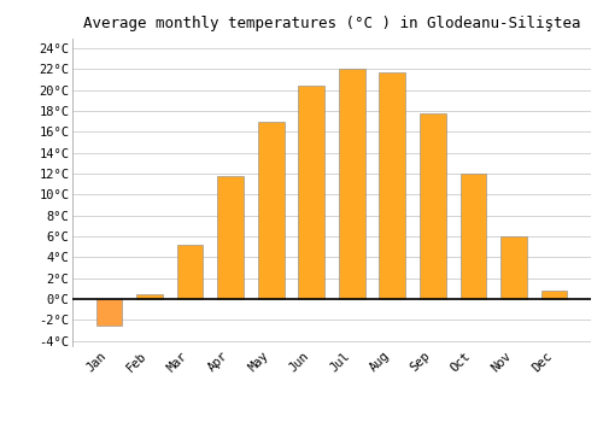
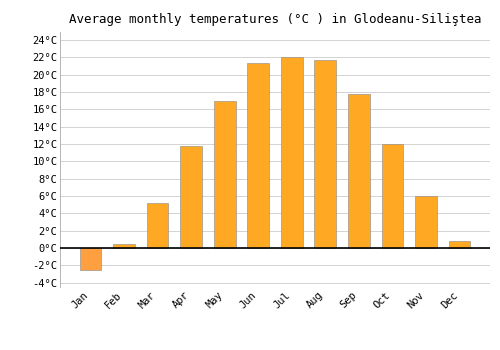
Jun: 20.4°C -> 21.4°C
